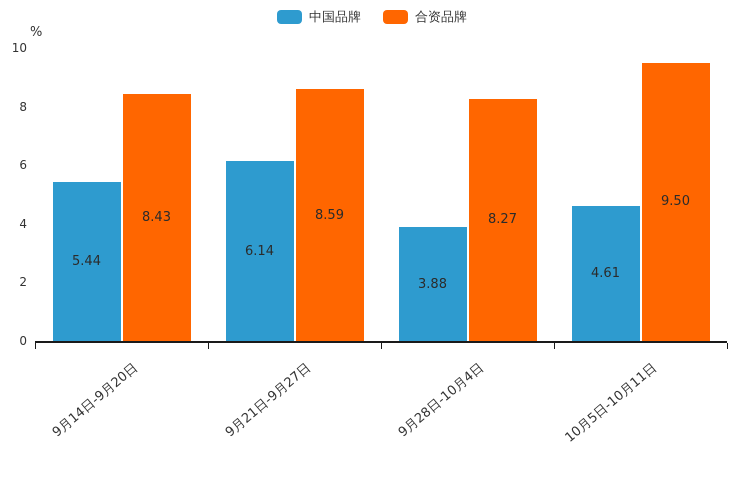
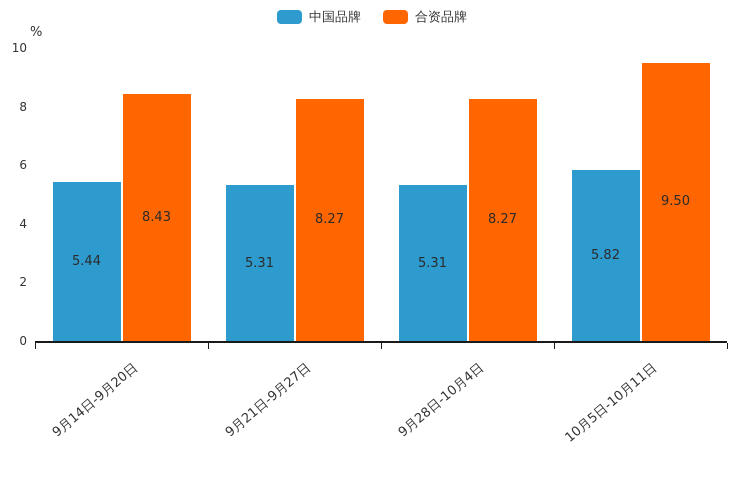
中国品牌/9月21日-9月27日: 6.14 -> 5.31
合资品牌/9月21日-9月27日: 8.59 -> 8.27
中国品牌/9月28日-10月4日: 3.88 -> 5.31
中国品牌/10月5日-10月11日: 4.61 -> 5.82
